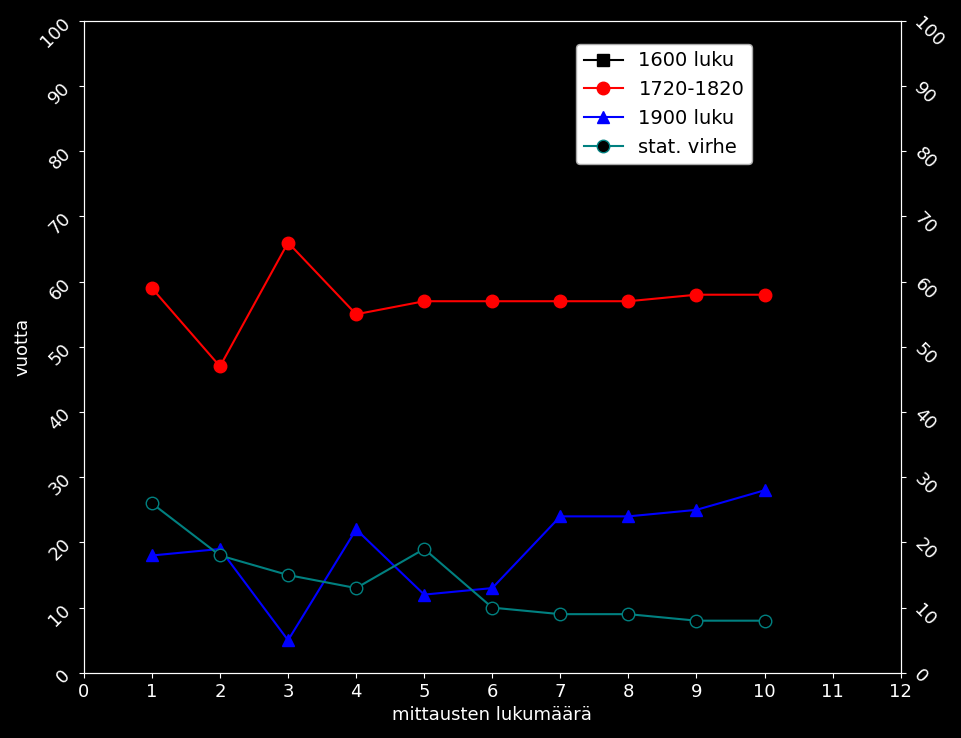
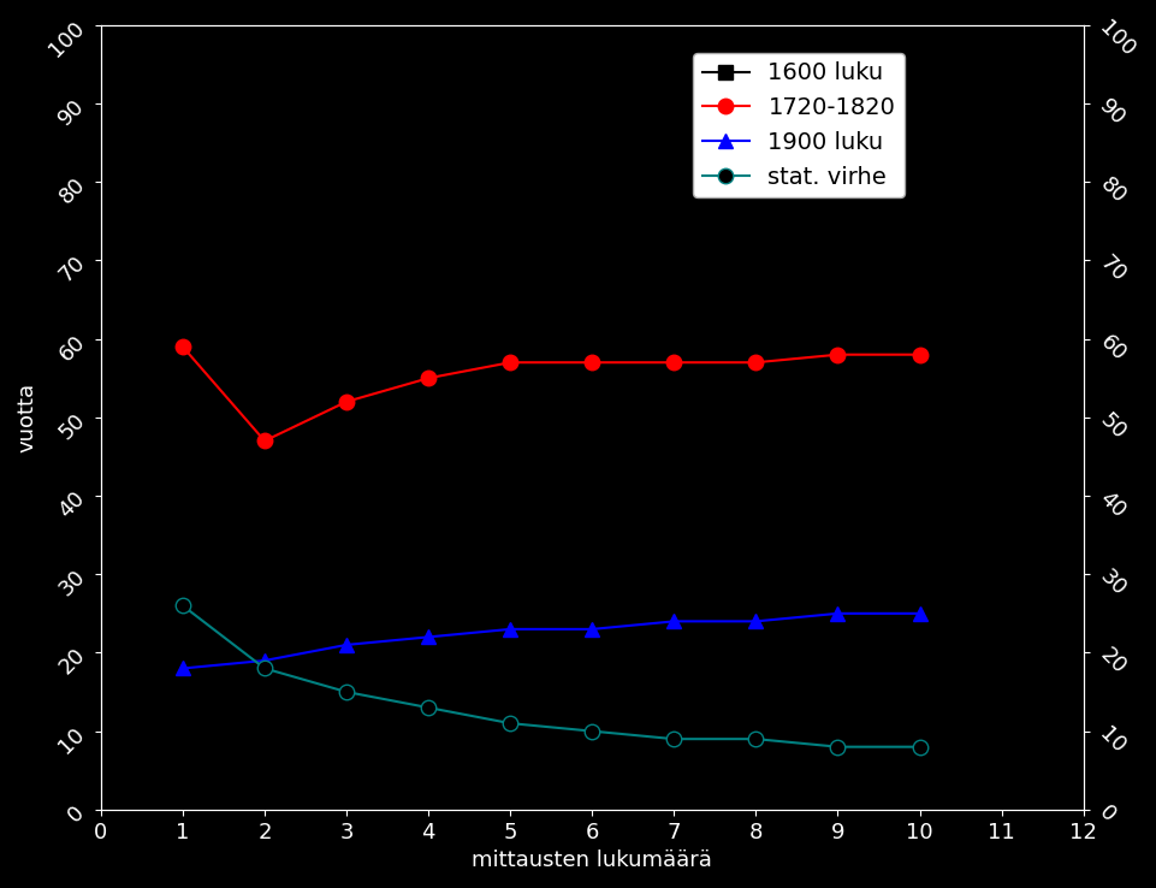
1720-1820/3: 66 -> 52
1900 luku/3: 5 -> 21
1900 luku/5: 12 -> 23
stat. virhe/5: 19 -> 11
1900 luku/6: 13 -> 23
1900 luku/10: 28 -> 25
